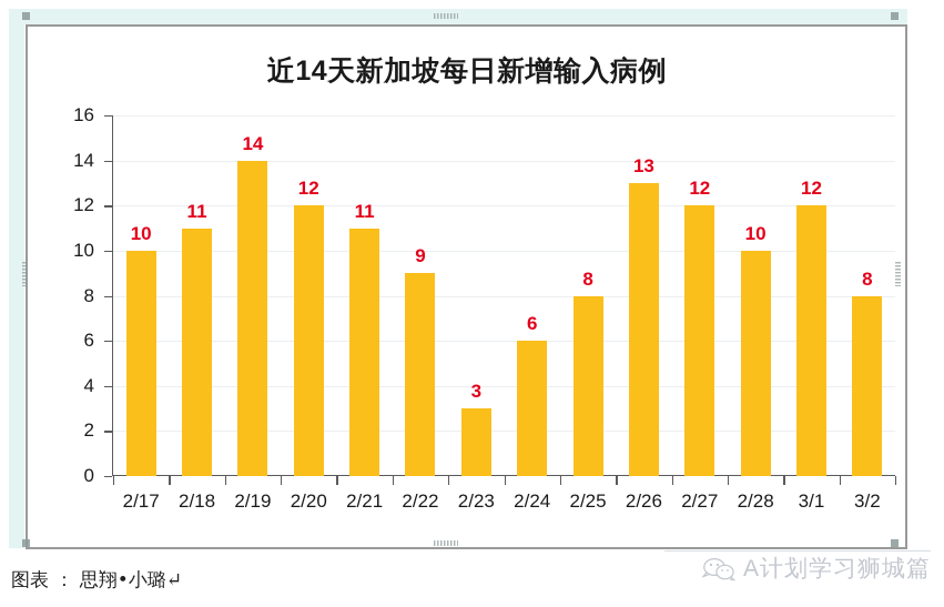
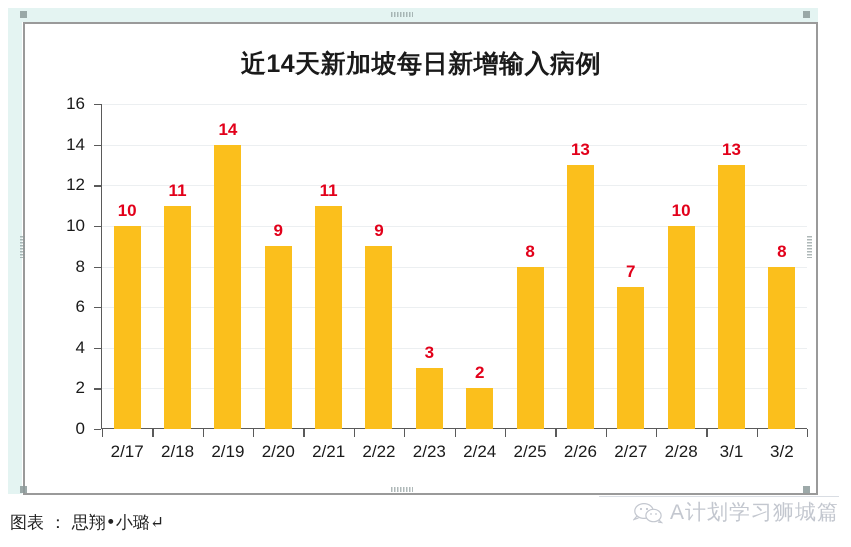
2/20: 12 -> 9
2/24: 6 -> 2
2/27: 12 -> 7
3/1: 12 -> 13
